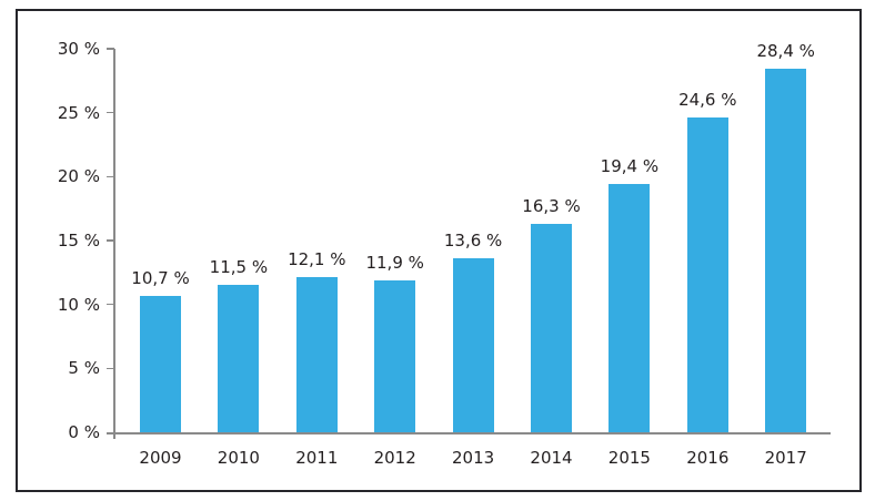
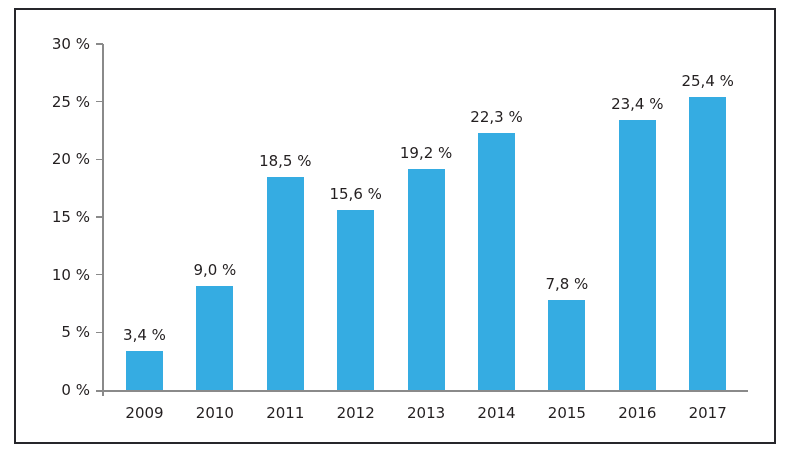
2009: 10,7 -> 3,4
2010: 11,5 -> 9,0
2011: 12,1 -> 18,5
2012: 11,9 -> 15,6
2013: 13,6 -> 19,2
2014: 16,3 -> 22,3
2015: 19,4 -> 7,8
2016: 24,6 -> 23,4
2017: 28,4 -> 25,4
